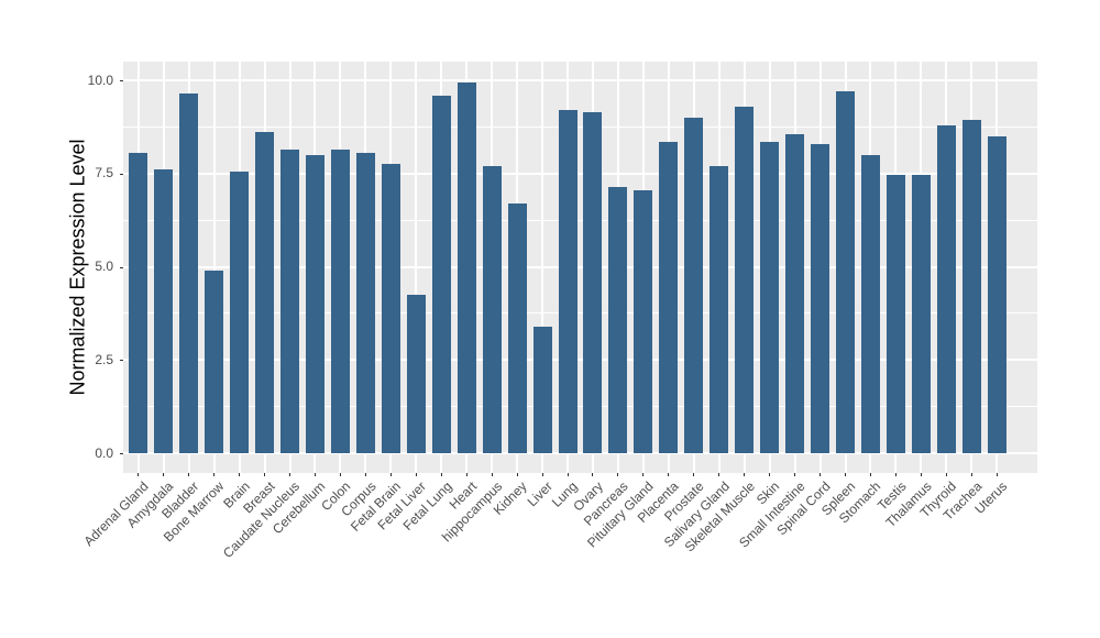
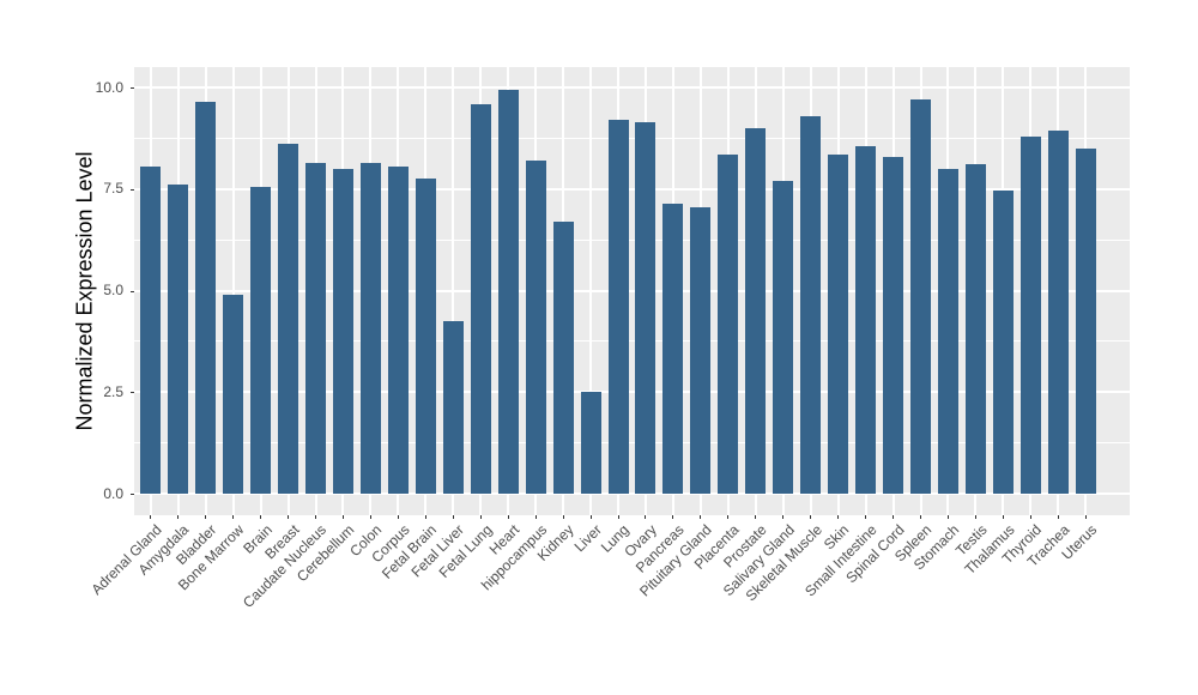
hippocampus: 7.7 -> 8.2
Liver: 3.4 -> 2.5
Testis: 7.5 -> 8.1
